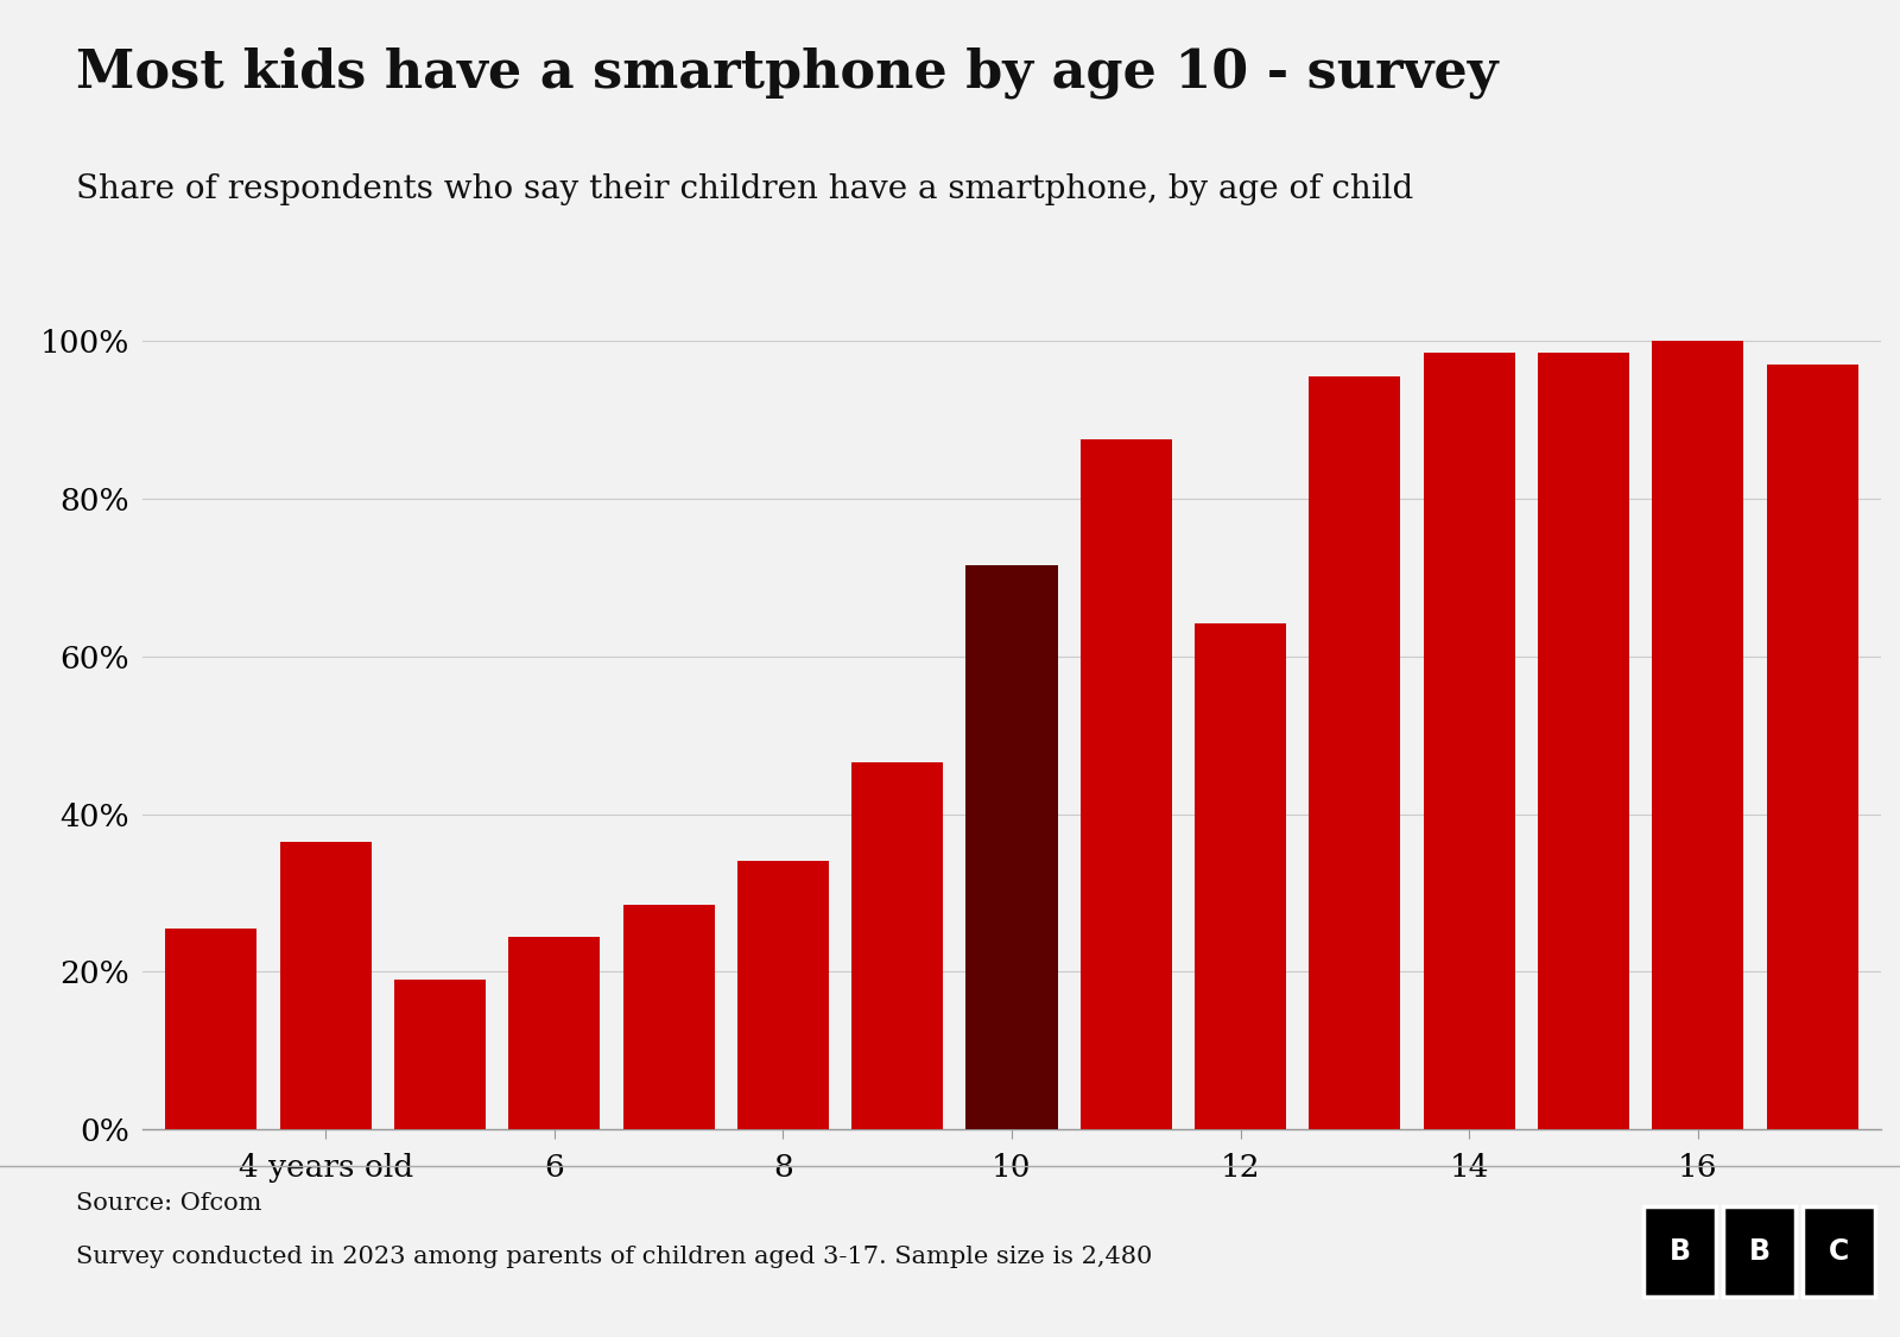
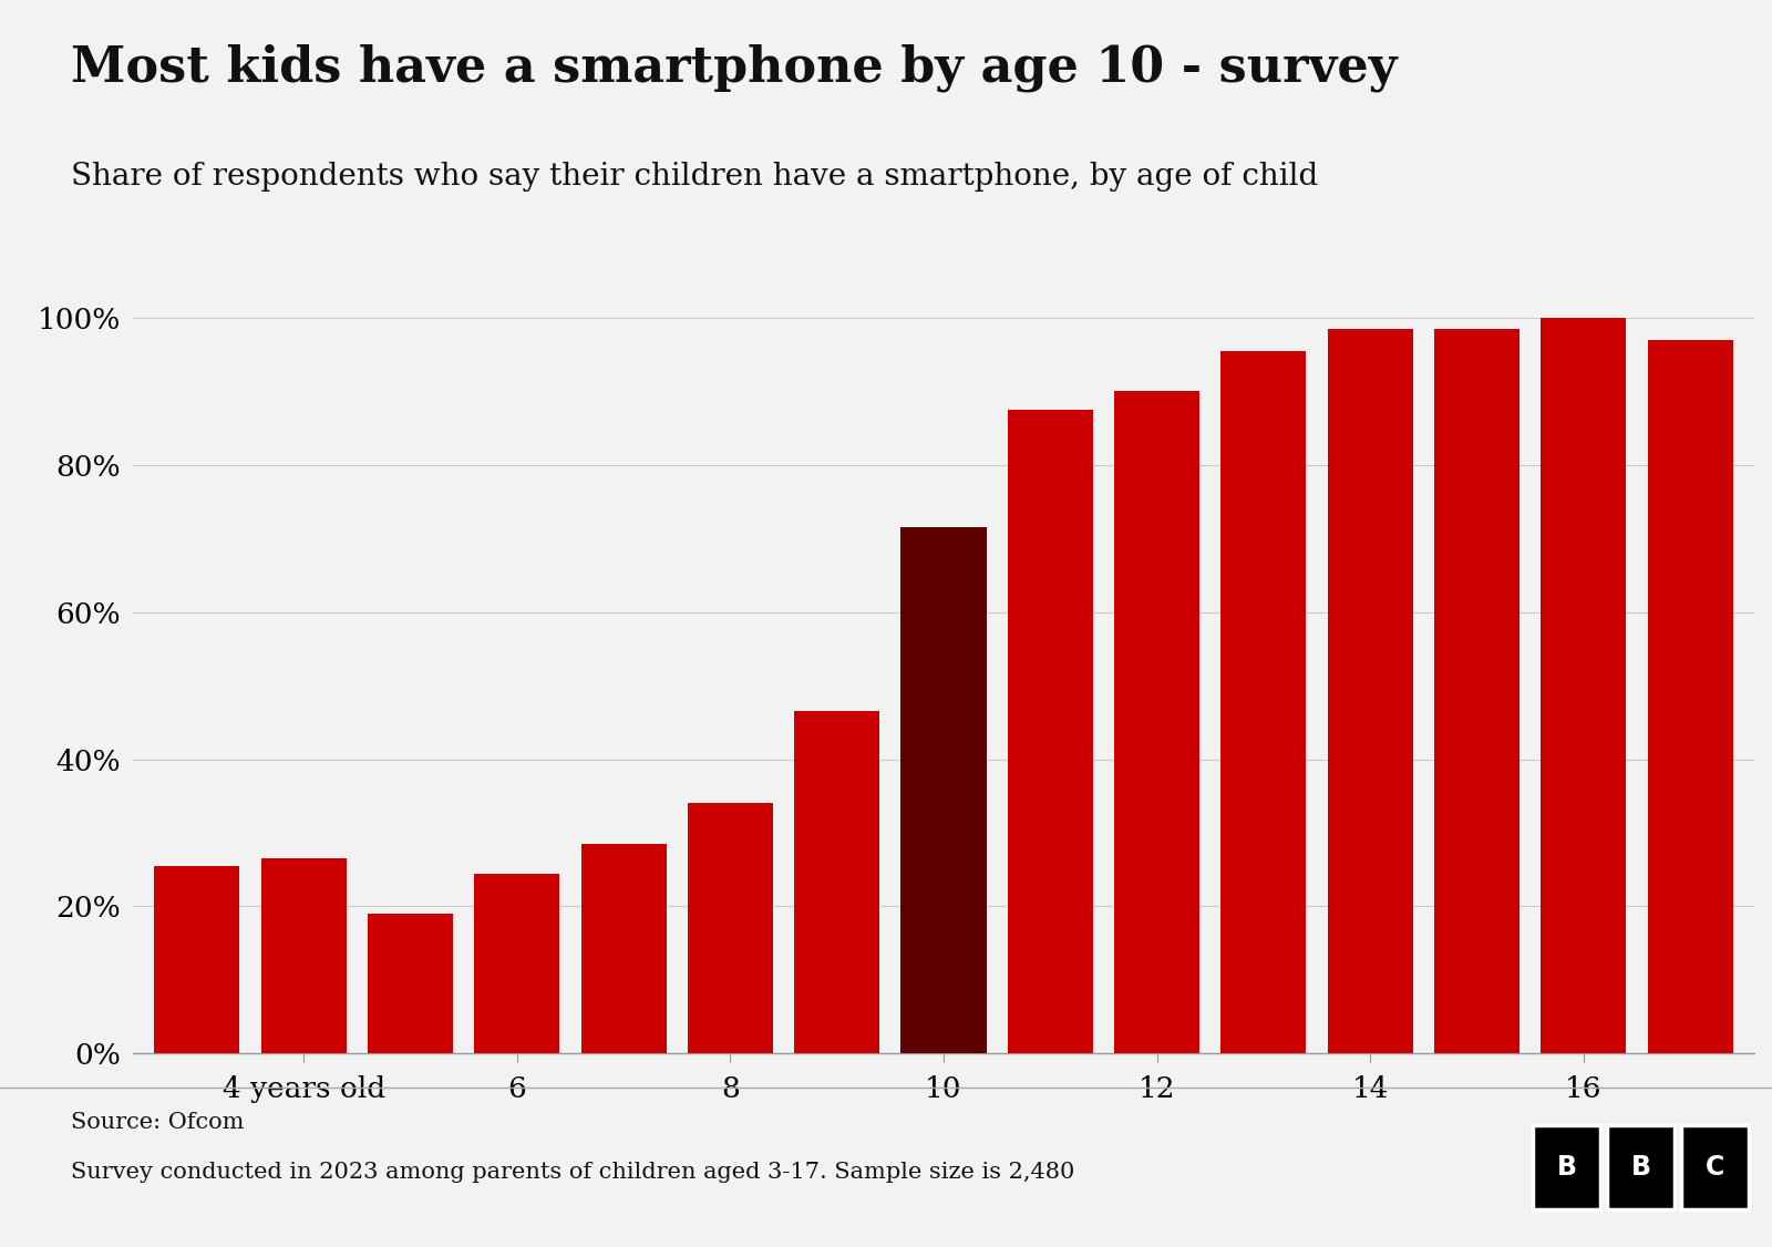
4 years old: 36.4% -> 26.5%
12: 64.2% -> 90.0%
